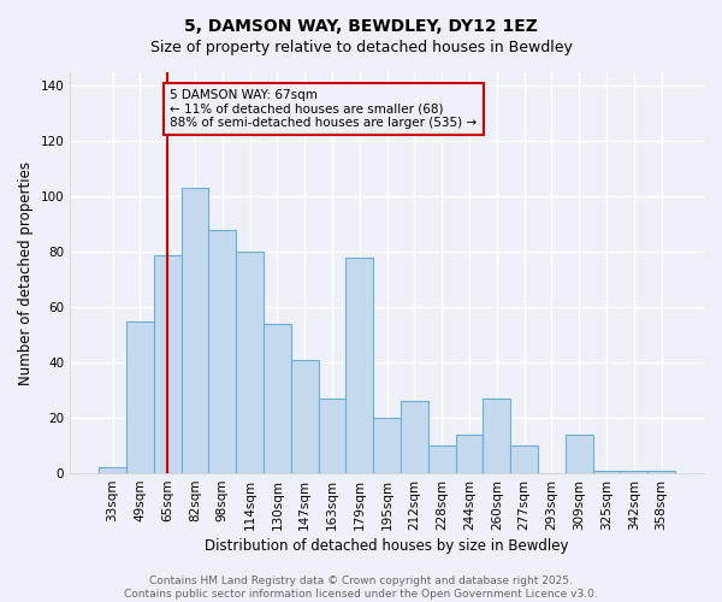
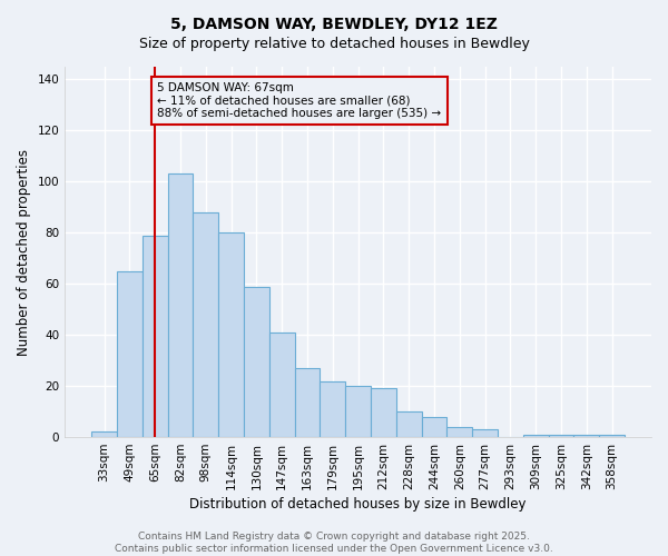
49sqm: 55 -> 65
130sqm: 54 -> 59
179sqm: 78 -> 22
212sqm: 26 -> 19
244sqm: 14 -> 8
260sqm: 27 -> 4
277sqm: 10 -> 3
309sqm: 14 -> 1
